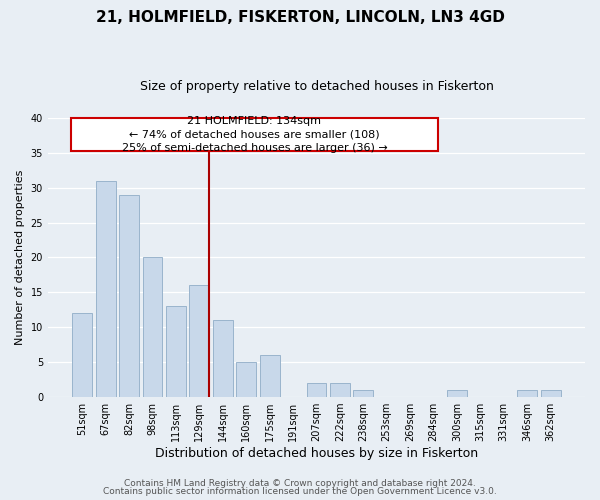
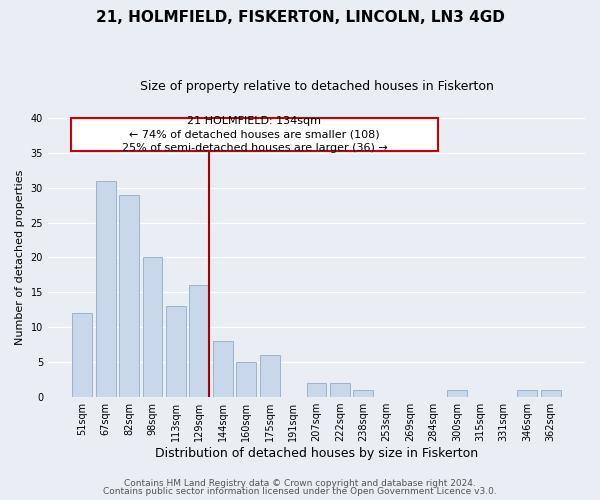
144sqm: 11 -> 8
